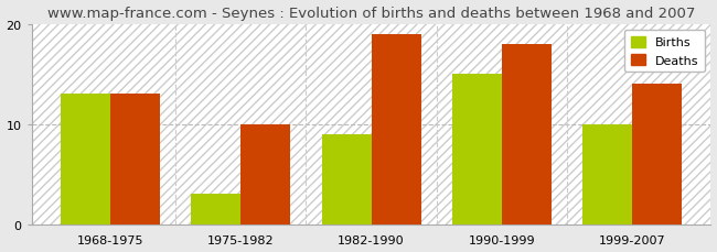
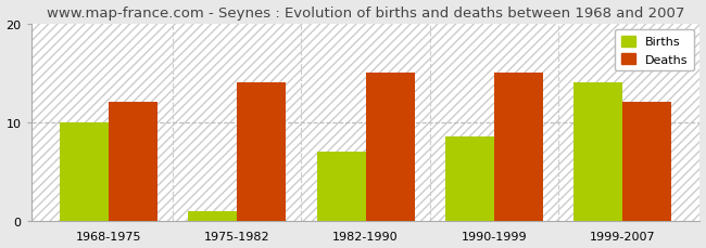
Births/1968-1975: 13.0 -> 10.0
Deaths/1968-1975: 13 -> 12
Births/1975-1982: 3.0 -> 1.0
Deaths/1975-1982: 10 -> 14
Births/1982-1990: 9.0 -> 7.0
Deaths/1982-1990: 19 -> 15
Births/1990-1999: 15.0 -> 8.5
Deaths/1990-1999: 18 -> 15
Births/1999-2007: 10.0 -> 14.0
Deaths/1999-2007: 14 -> 12
